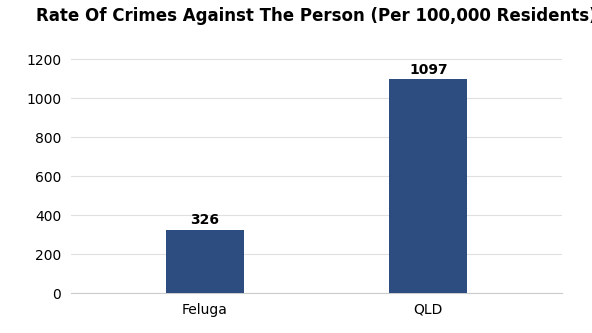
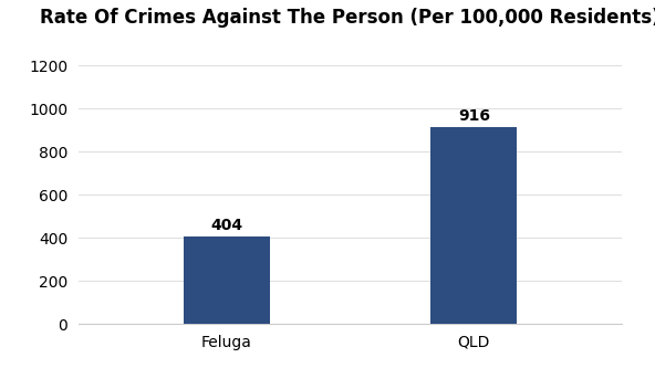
Feluga: 326 -> 404
QLD: 1097 -> 916
